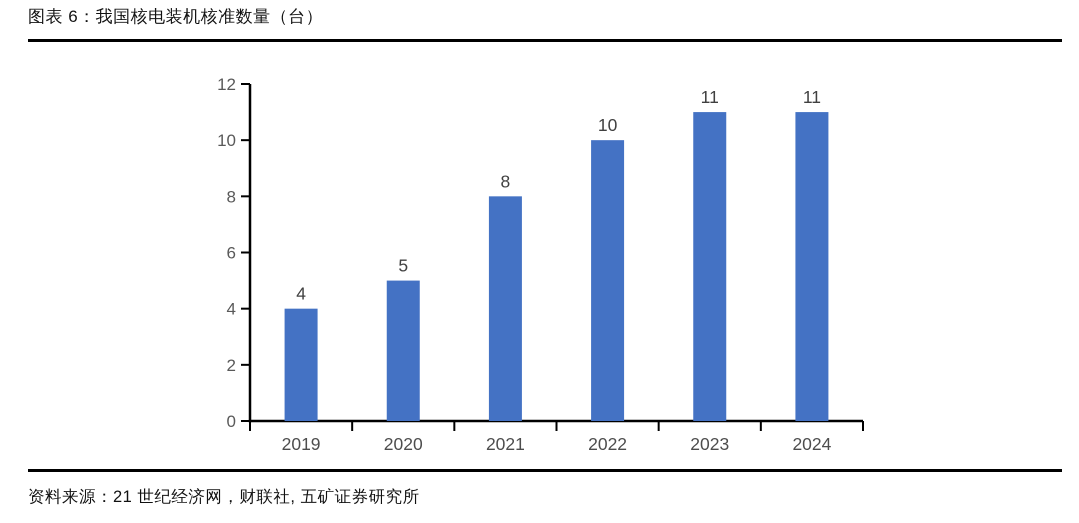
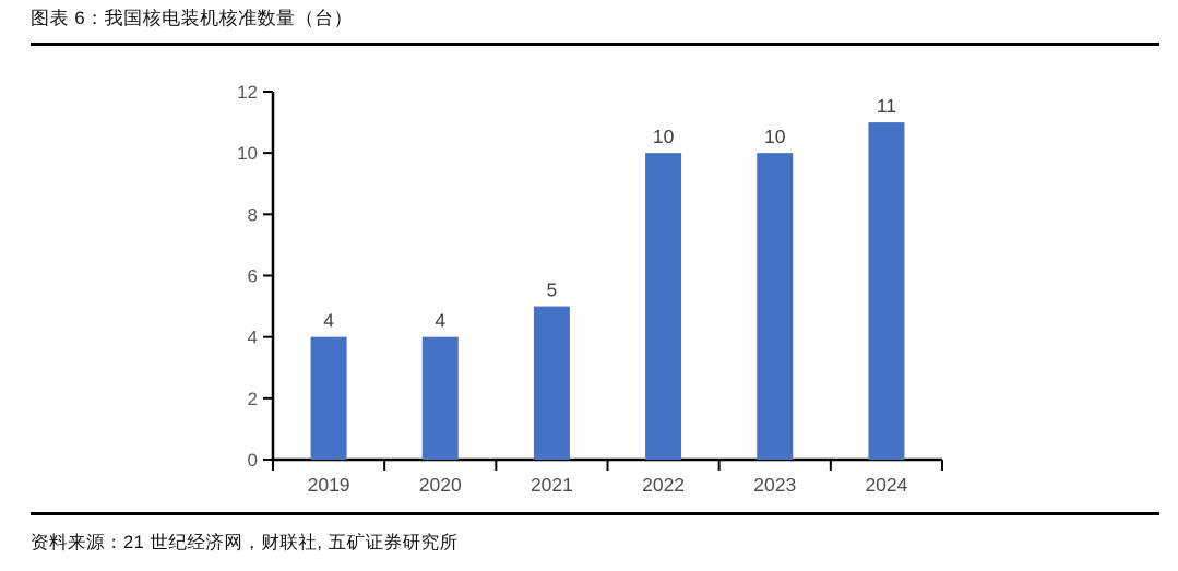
2020: 5 -> 4
2021: 8 -> 5
2023: 11 -> 10
